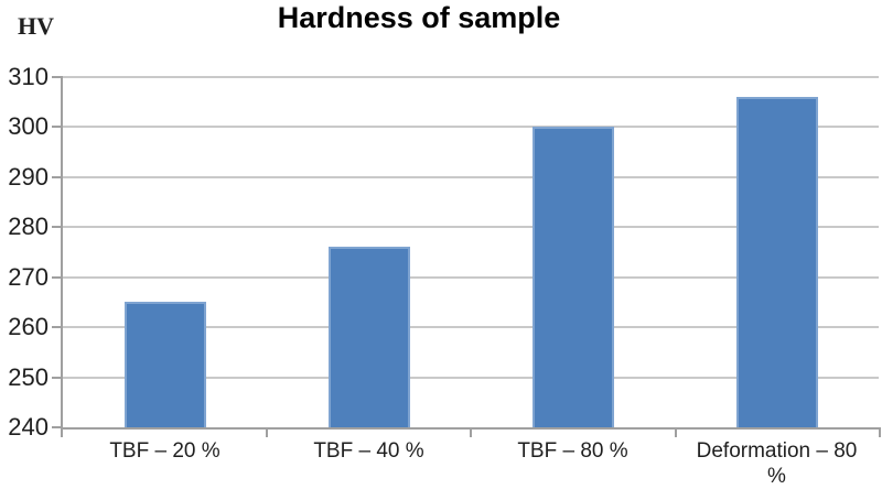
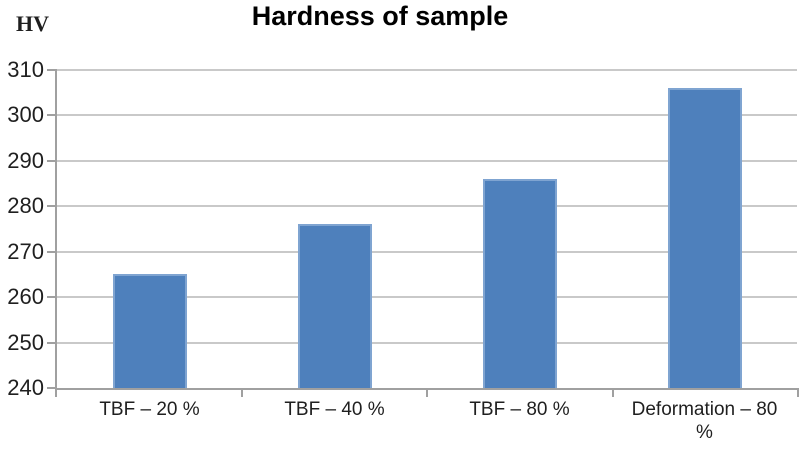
TBF – 80 %: 300 -> 286
